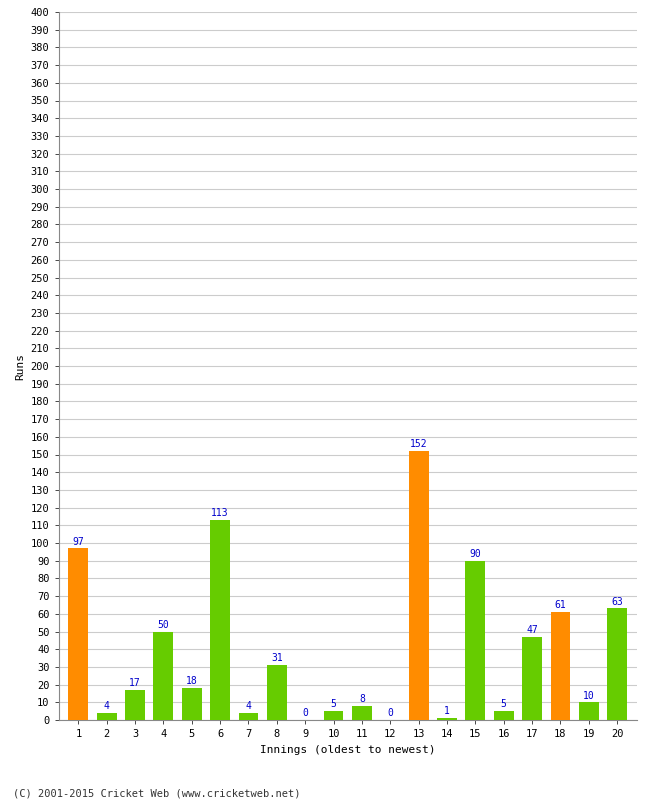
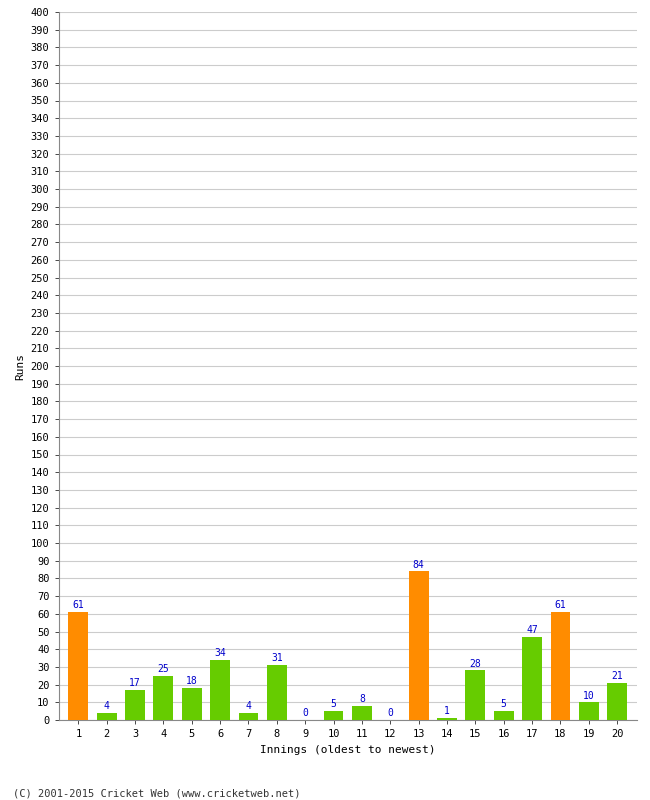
1: 97 -> 61
4: 50 -> 25
6: 113 -> 34
13: 152 -> 84
15: 90 -> 28
20: 63 -> 21
